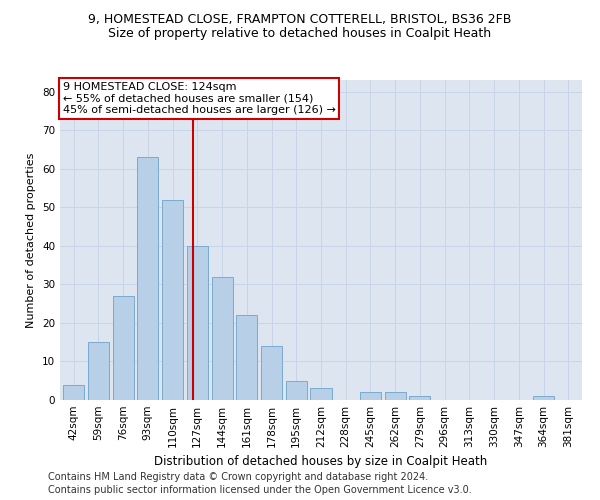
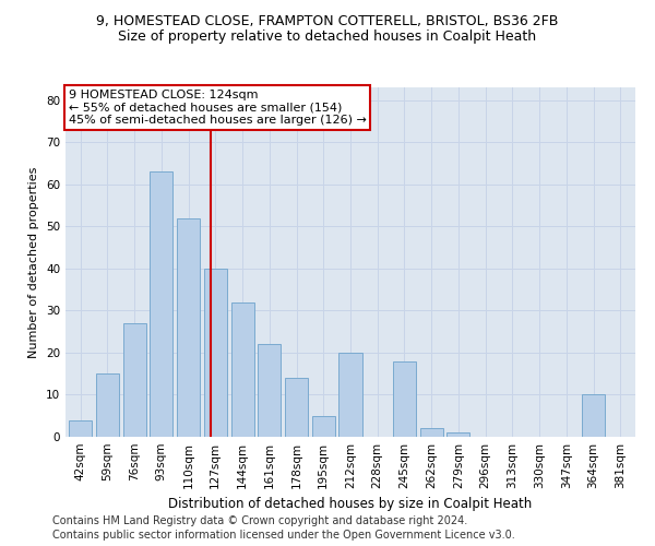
212sqm: 3 -> 20
245sqm: 2 -> 18
364sqm: 1 -> 10
